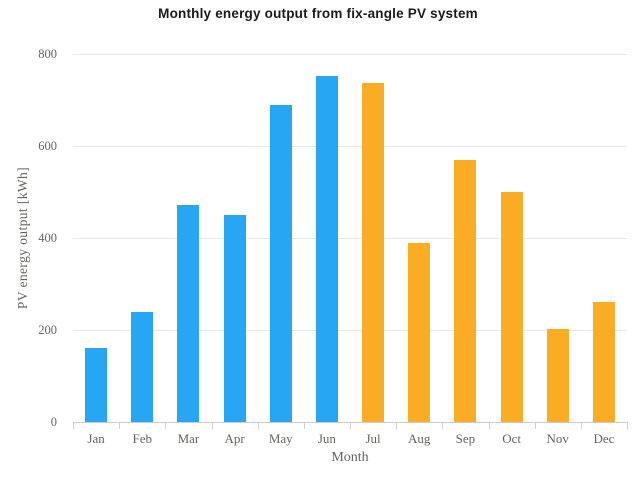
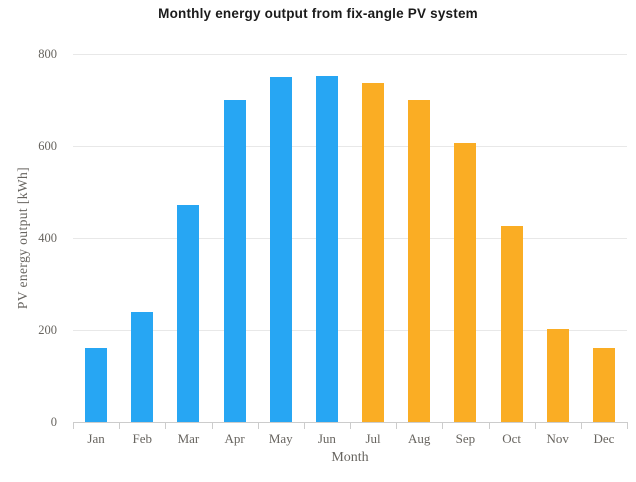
Apr: 450 -> 700
May: 690 -> 750
Aug: 390 -> 700
Sep: 570 -> 610
Oct: 500 -> 430
Dec: 260 -> 160
